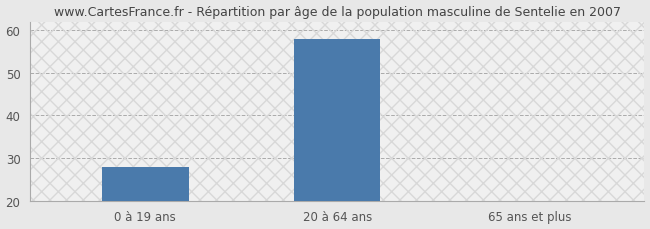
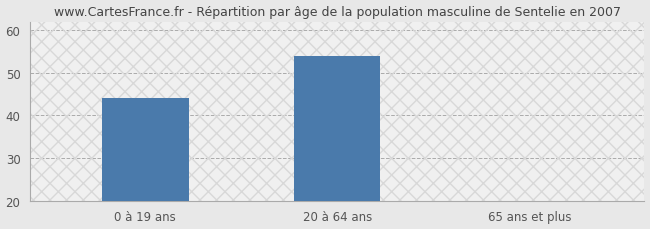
0 à 19 ans: 28 -> 44
20 à 64 ans: 58 -> 54
